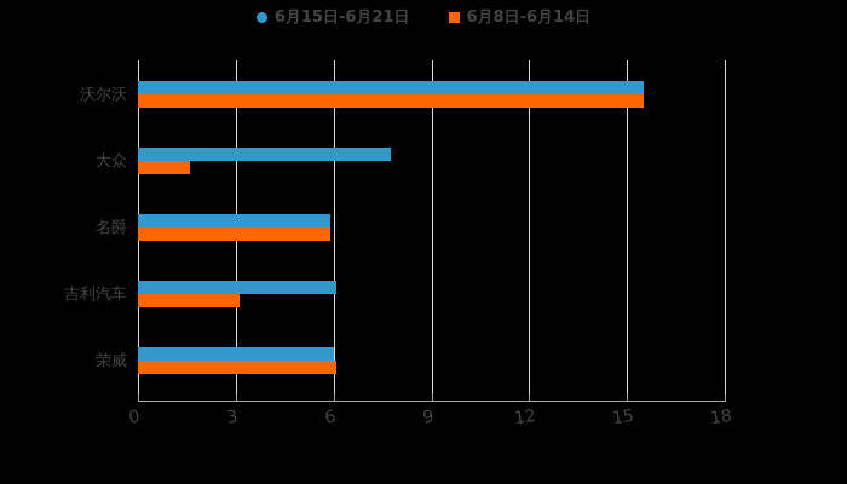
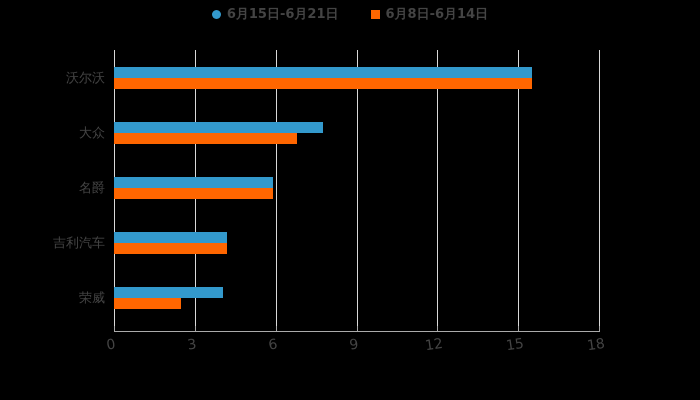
6月8日-6月14日/大众: 1.6 -> 6.8
6月15日-6月21日/吉利汽车: 6.1 -> 4.2
6月8日-6月14日/吉利汽车: 3.1 -> 4.2
6月15日-6月21日/荣威: 6.0 -> 4.0
6月8日-6月14日/荣威: 6.1 -> 2.5
